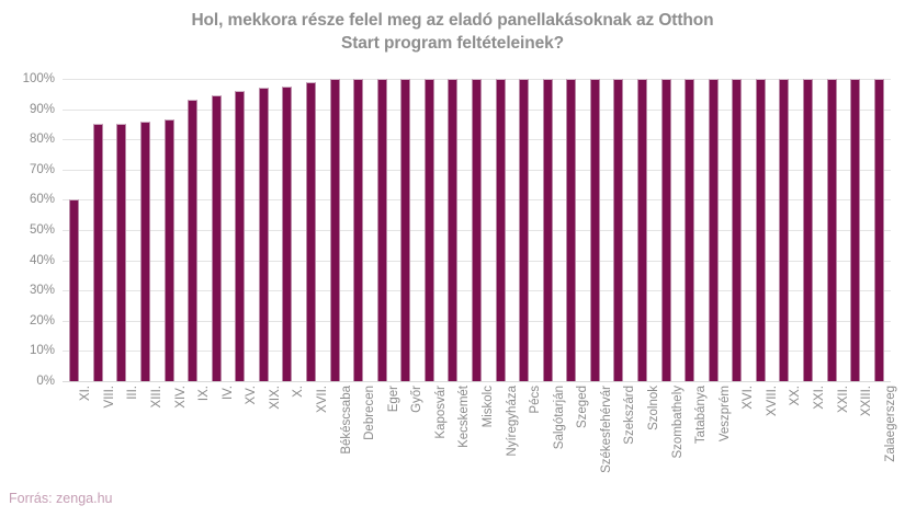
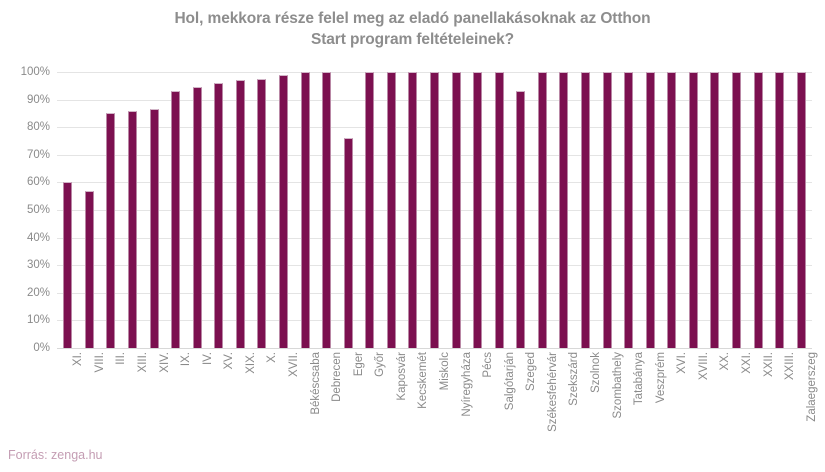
VIII.: 85% -> 57%
Eger: 100% -> 76%
Szeged: 100% -> 93%
